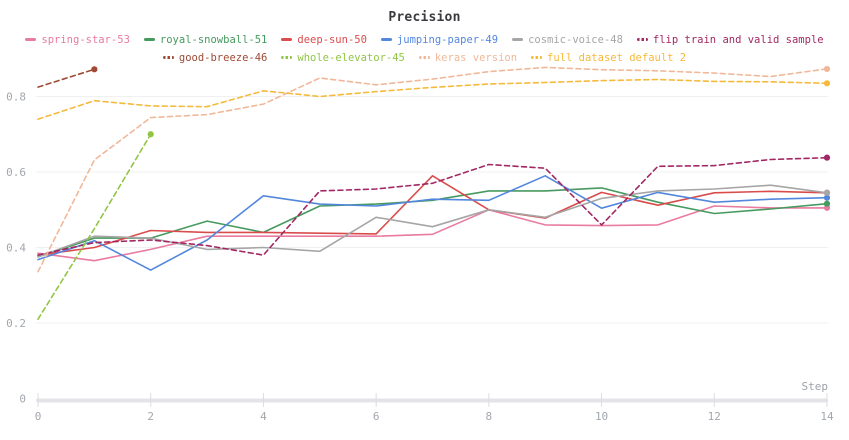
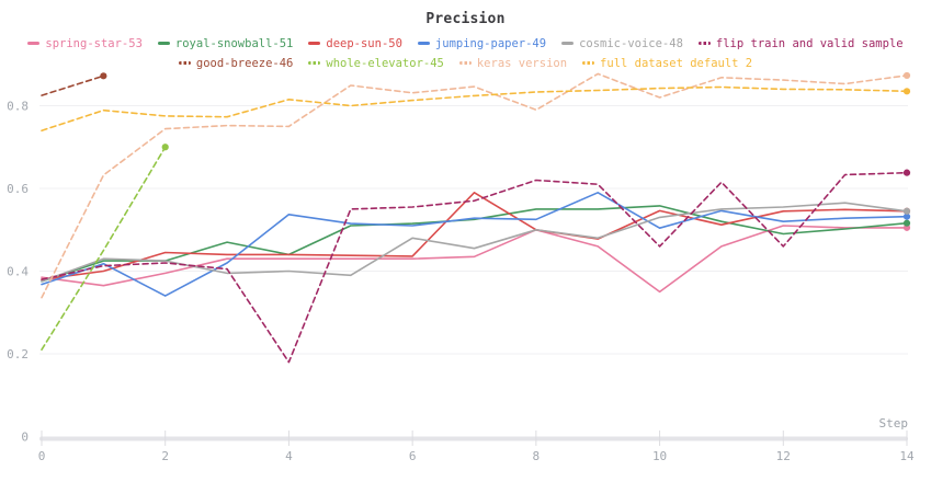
flip train and valid sample/4: 0.38 -> 0.18
keras version/4: 0.78 -> 0.75
keras version/8: 0.87 -> 0.79
spring-star-53/10: 0.46 -> 0.35
keras version/10: 0.87 -> 0.82
flip train and valid sample/12: 0.62 -> 0.46
